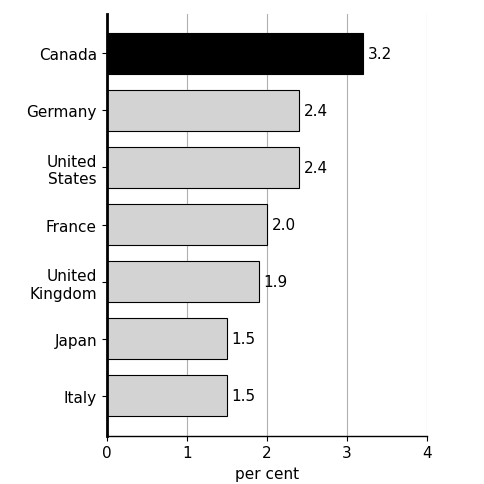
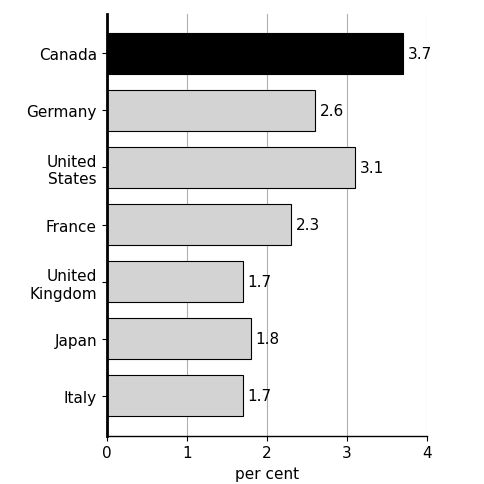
Canada: 3.2 -> 3.7
Germany: 2.4 -> 2.6
United States: 2.4 -> 3.1
France: 2.0 -> 2.3
United Kingdom: 1.9 -> 1.7
Japan: 1.5 -> 1.8
Italy: 1.5 -> 1.7
